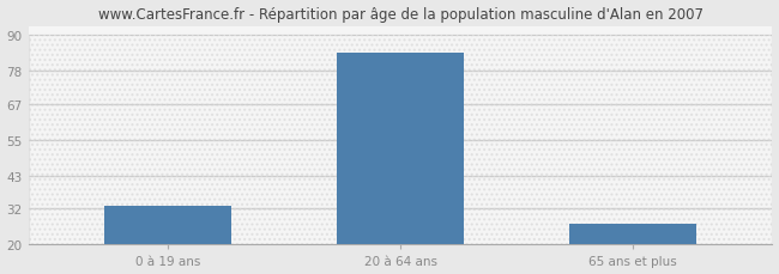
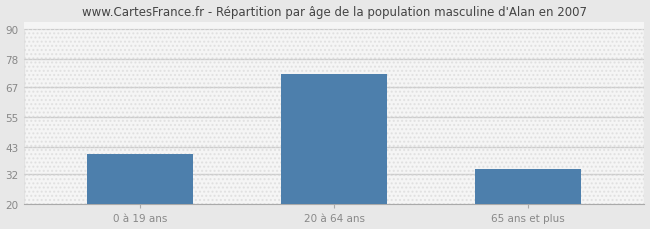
0 à 19 ans: 33 -> 40
20 à 64 ans: 84 -> 72
65 ans et plus: 27 -> 34
